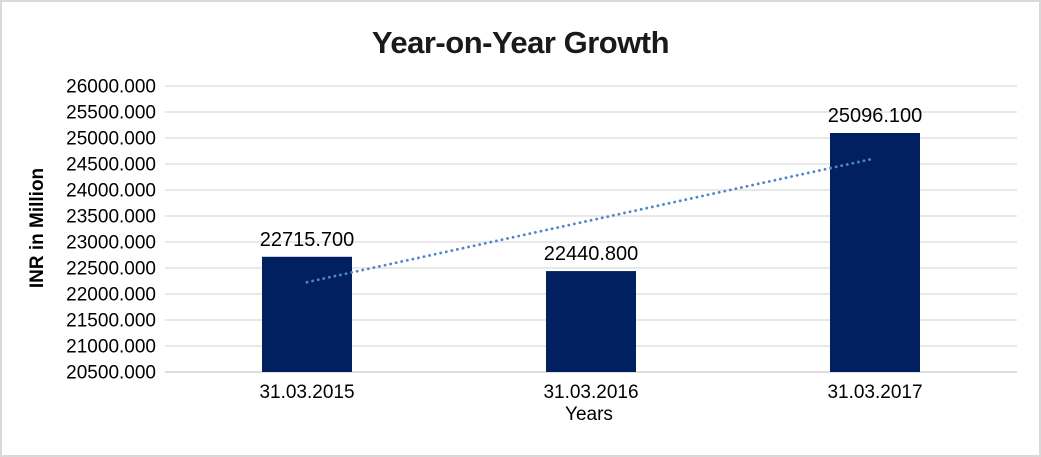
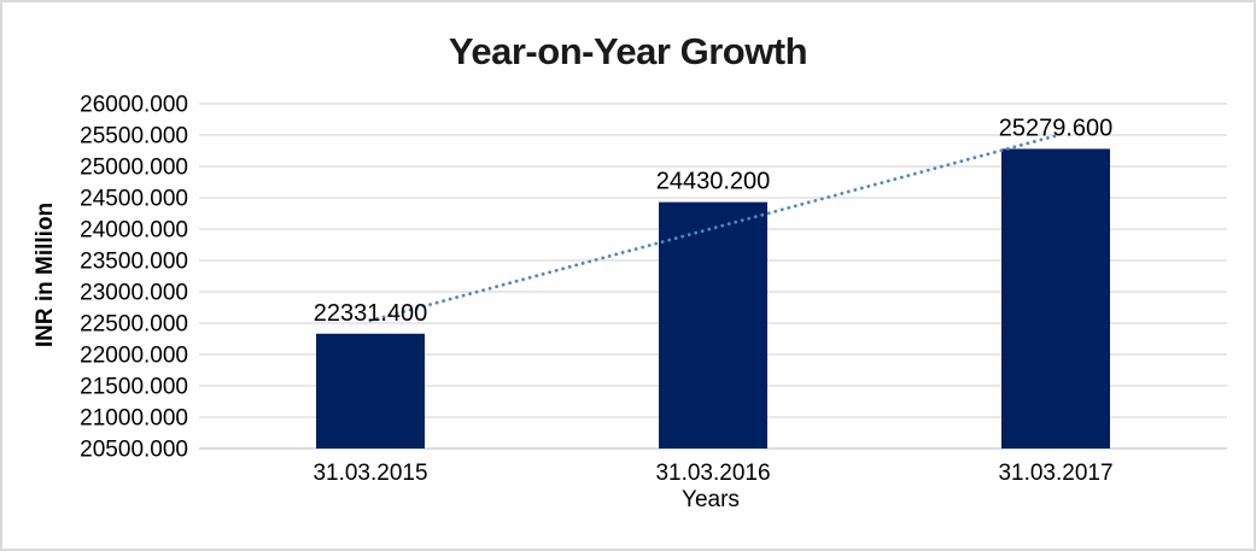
31.03.2015: 22715.700 -> 22331.400
31.03.2016: 22440.800 -> 24430.200
31.03.2017: 25096.100 -> 25279.600
